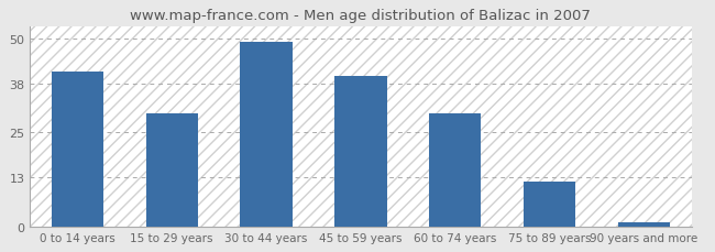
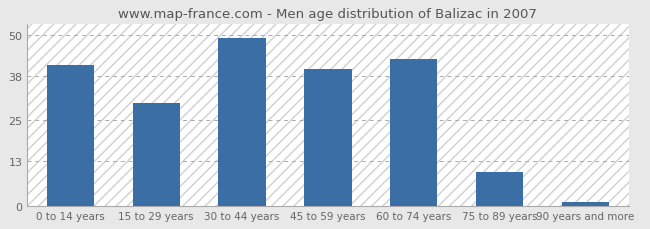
60 to 74 years: 30 -> 43
75 to 89 years: 12 -> 10
